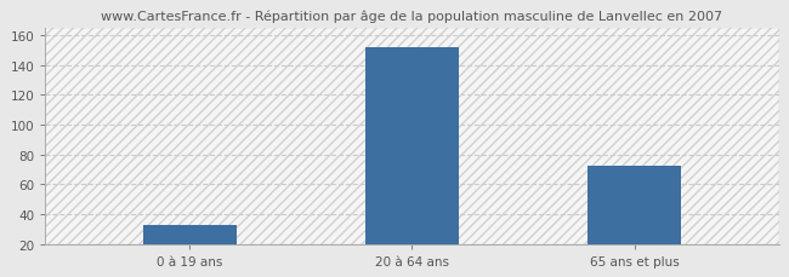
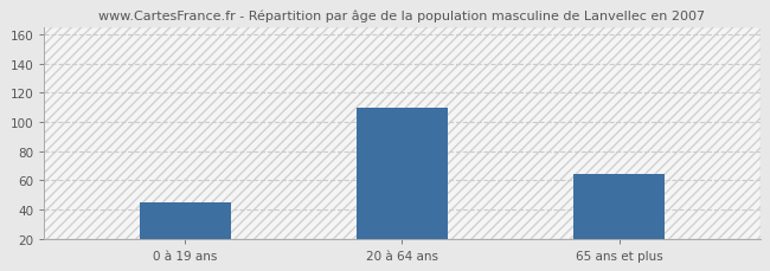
0 à 19 ans: 33 -> 45
20 à 64 ans: 152 -> 110
65 ans et plus: 72 -> 64
